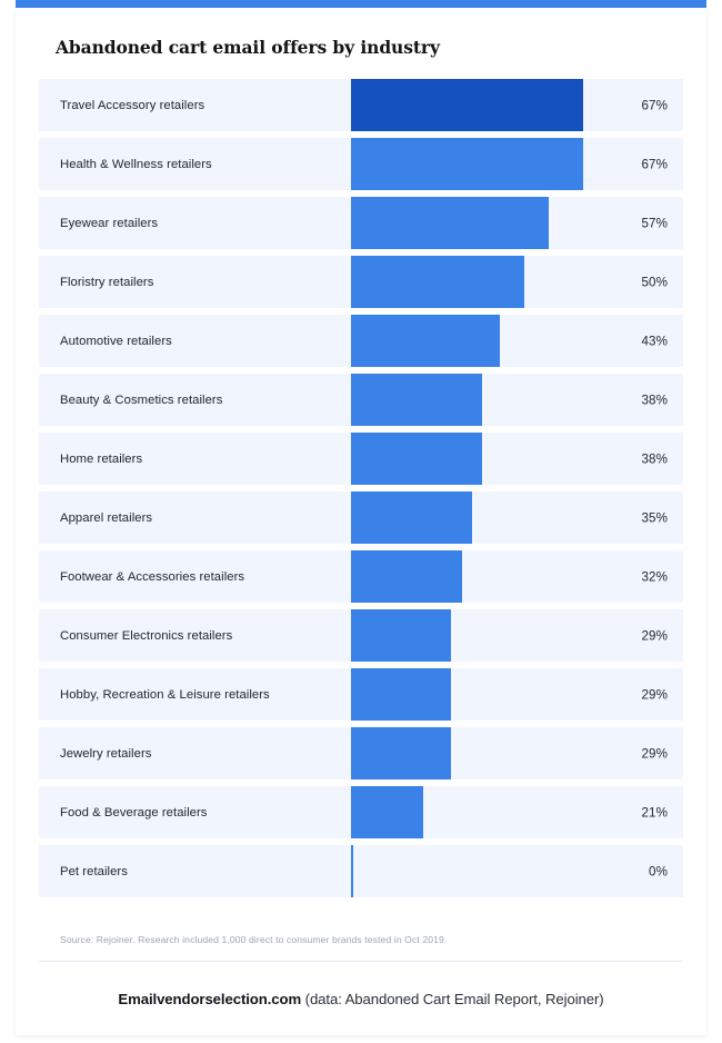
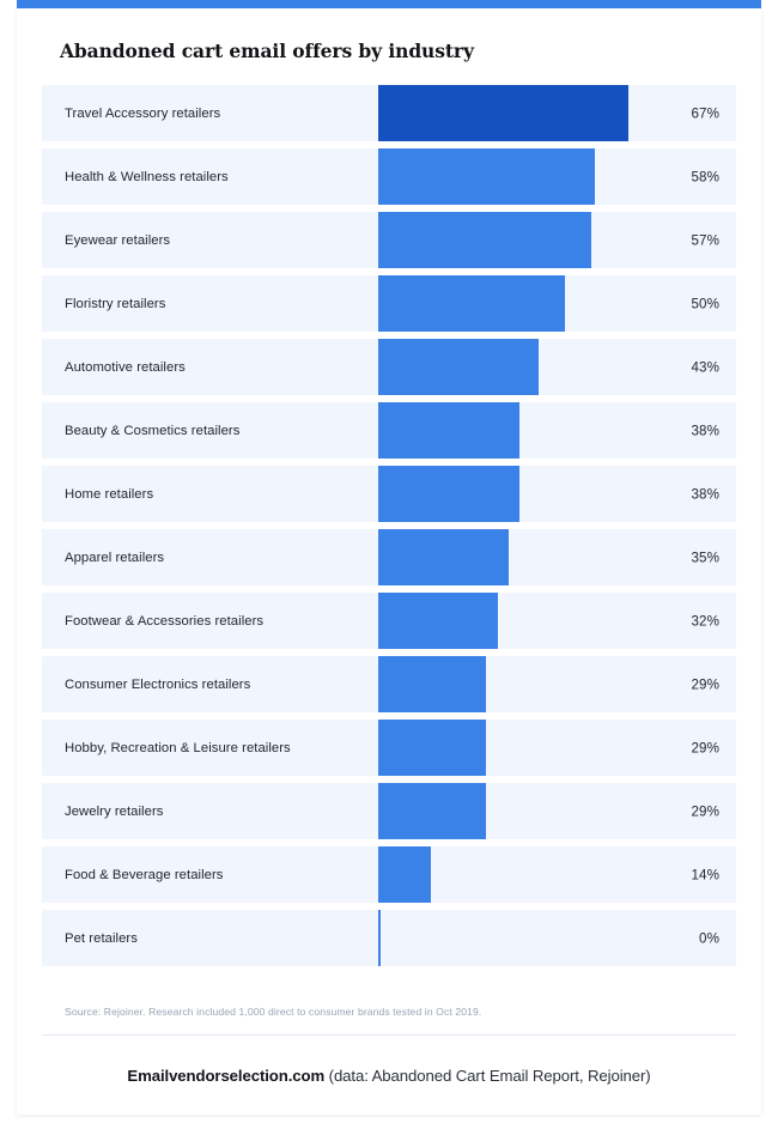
Health & Wellness retailers: 67% -> 58%
Food & Beverage retailers: 21% -> 14%
